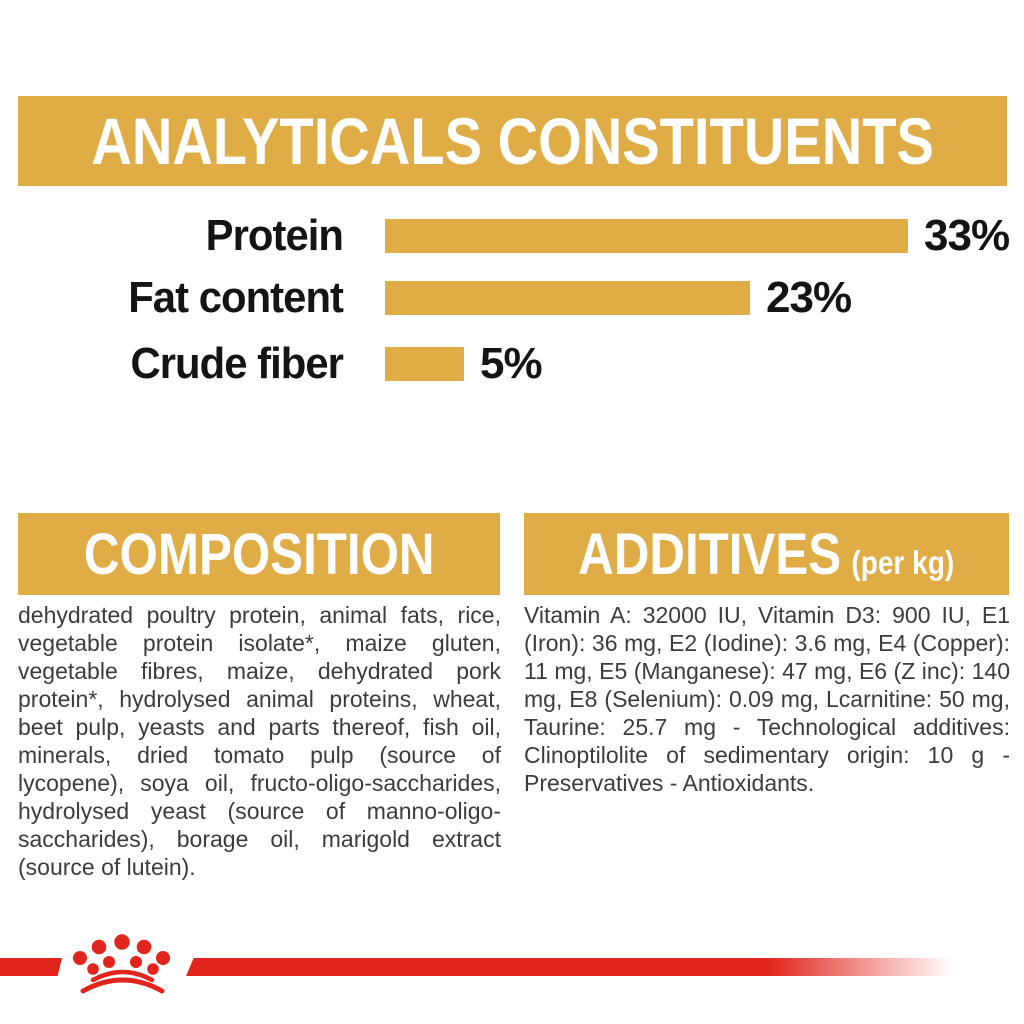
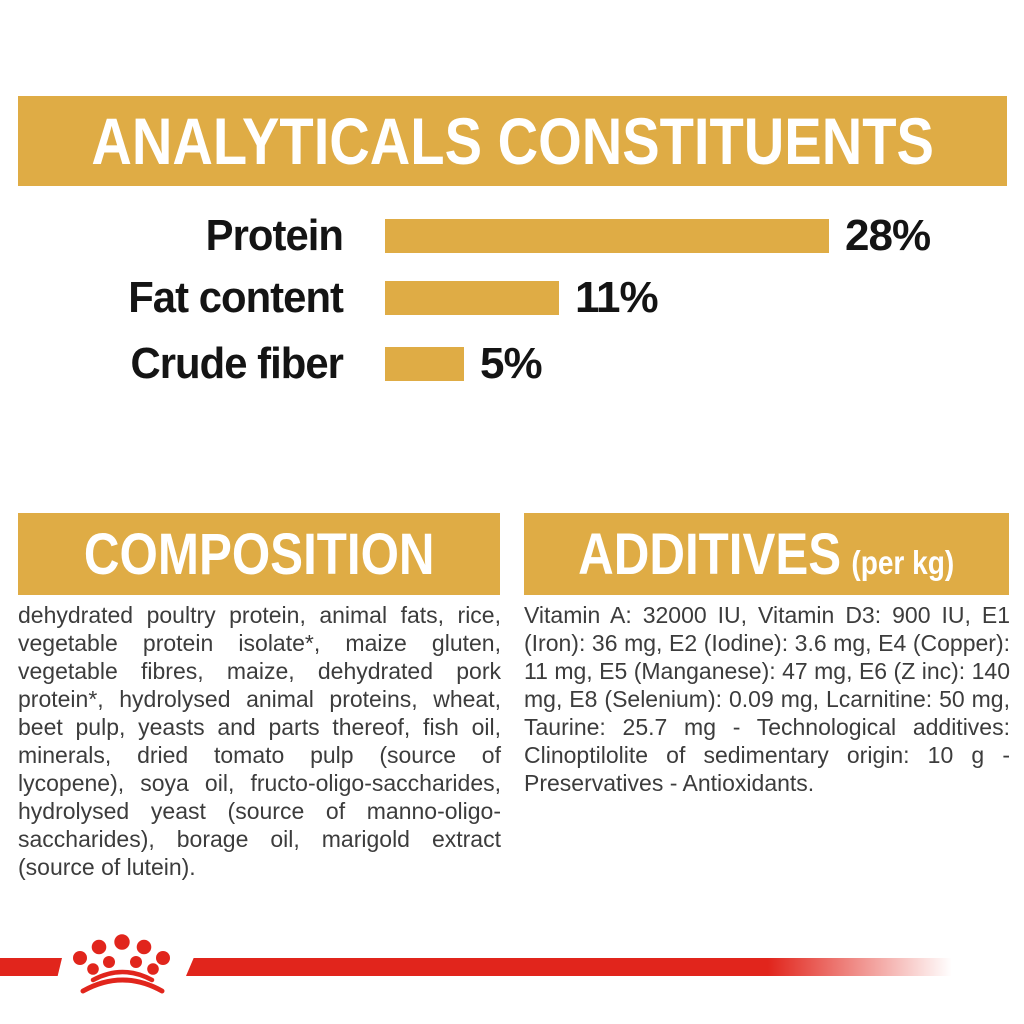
Protein: 33% -> 28%
Fat content: 23% -> 11%
